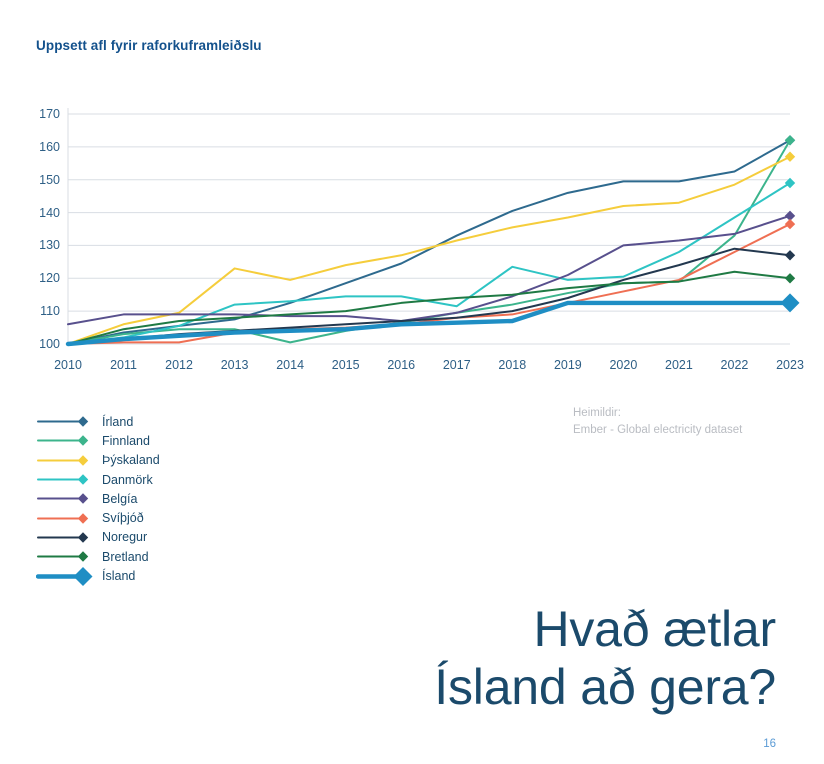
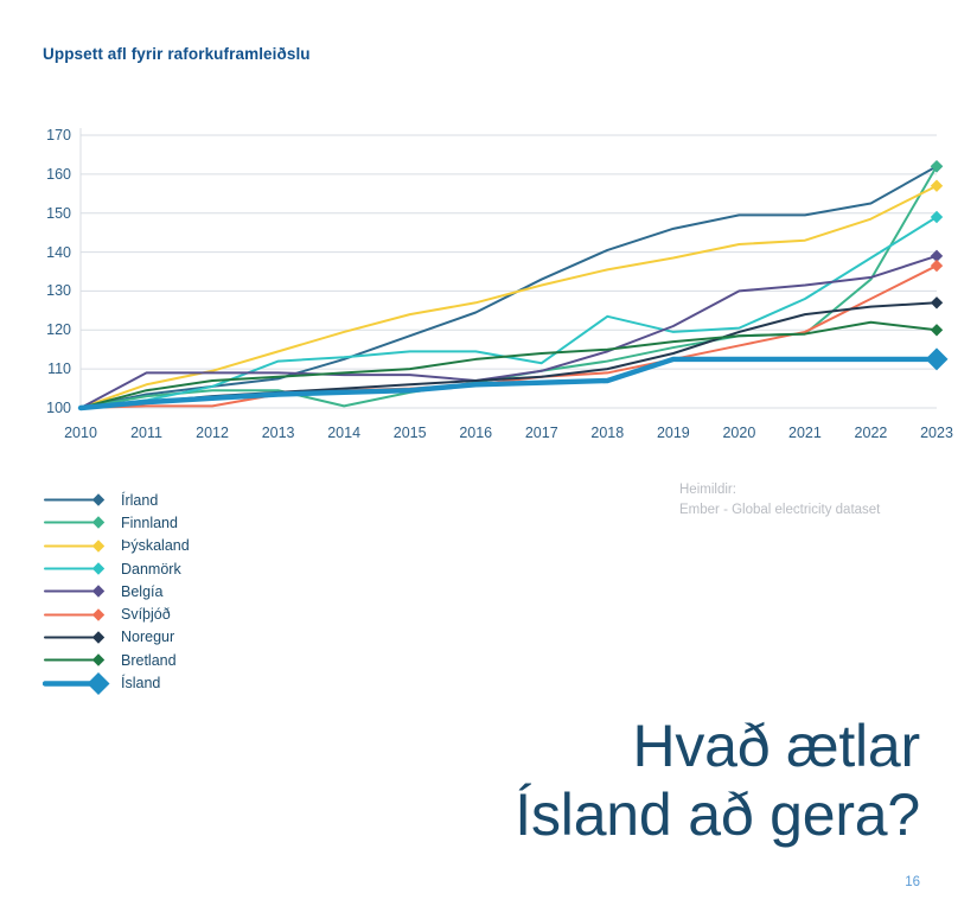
Belgía/2010: 106 -> 100
Þýskaland/2013: 123 -> 114
Noregur/2022: 129 -> 126
